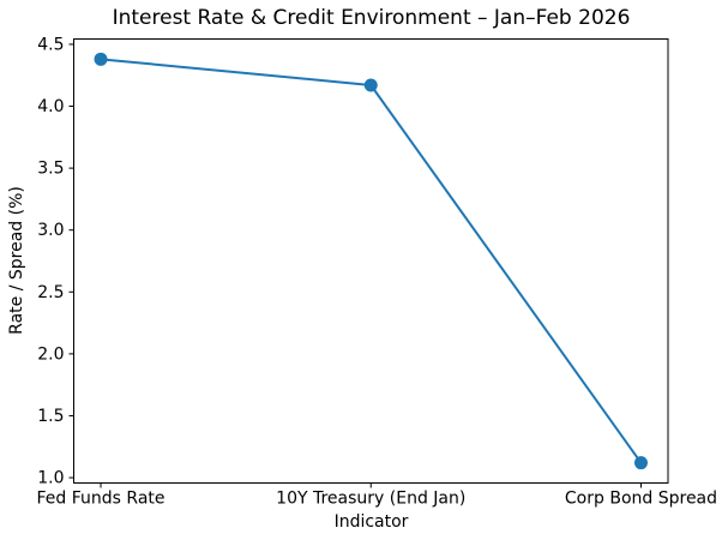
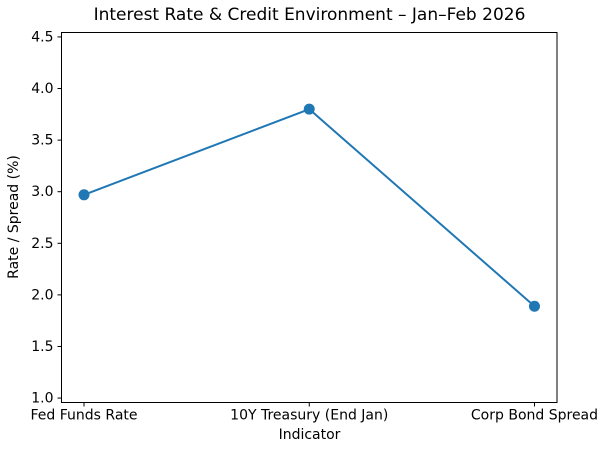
Fed Funds Rate: 4.38 -> 2.97
10Y Treasury (End Jan): 4.17 -> 3.80
Corp Bond Spread: 1.12 -> 1.89
